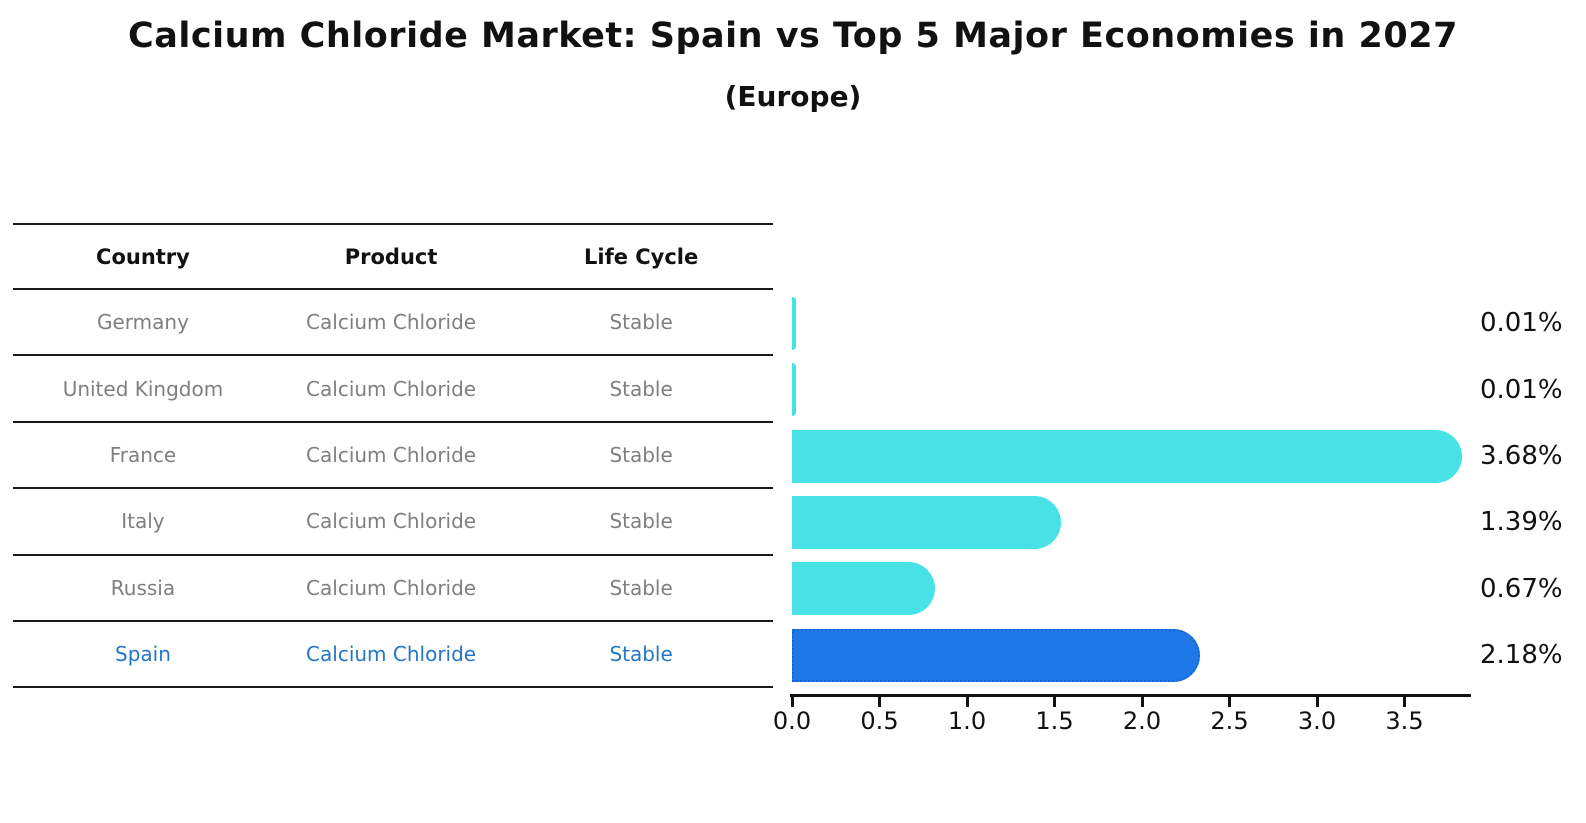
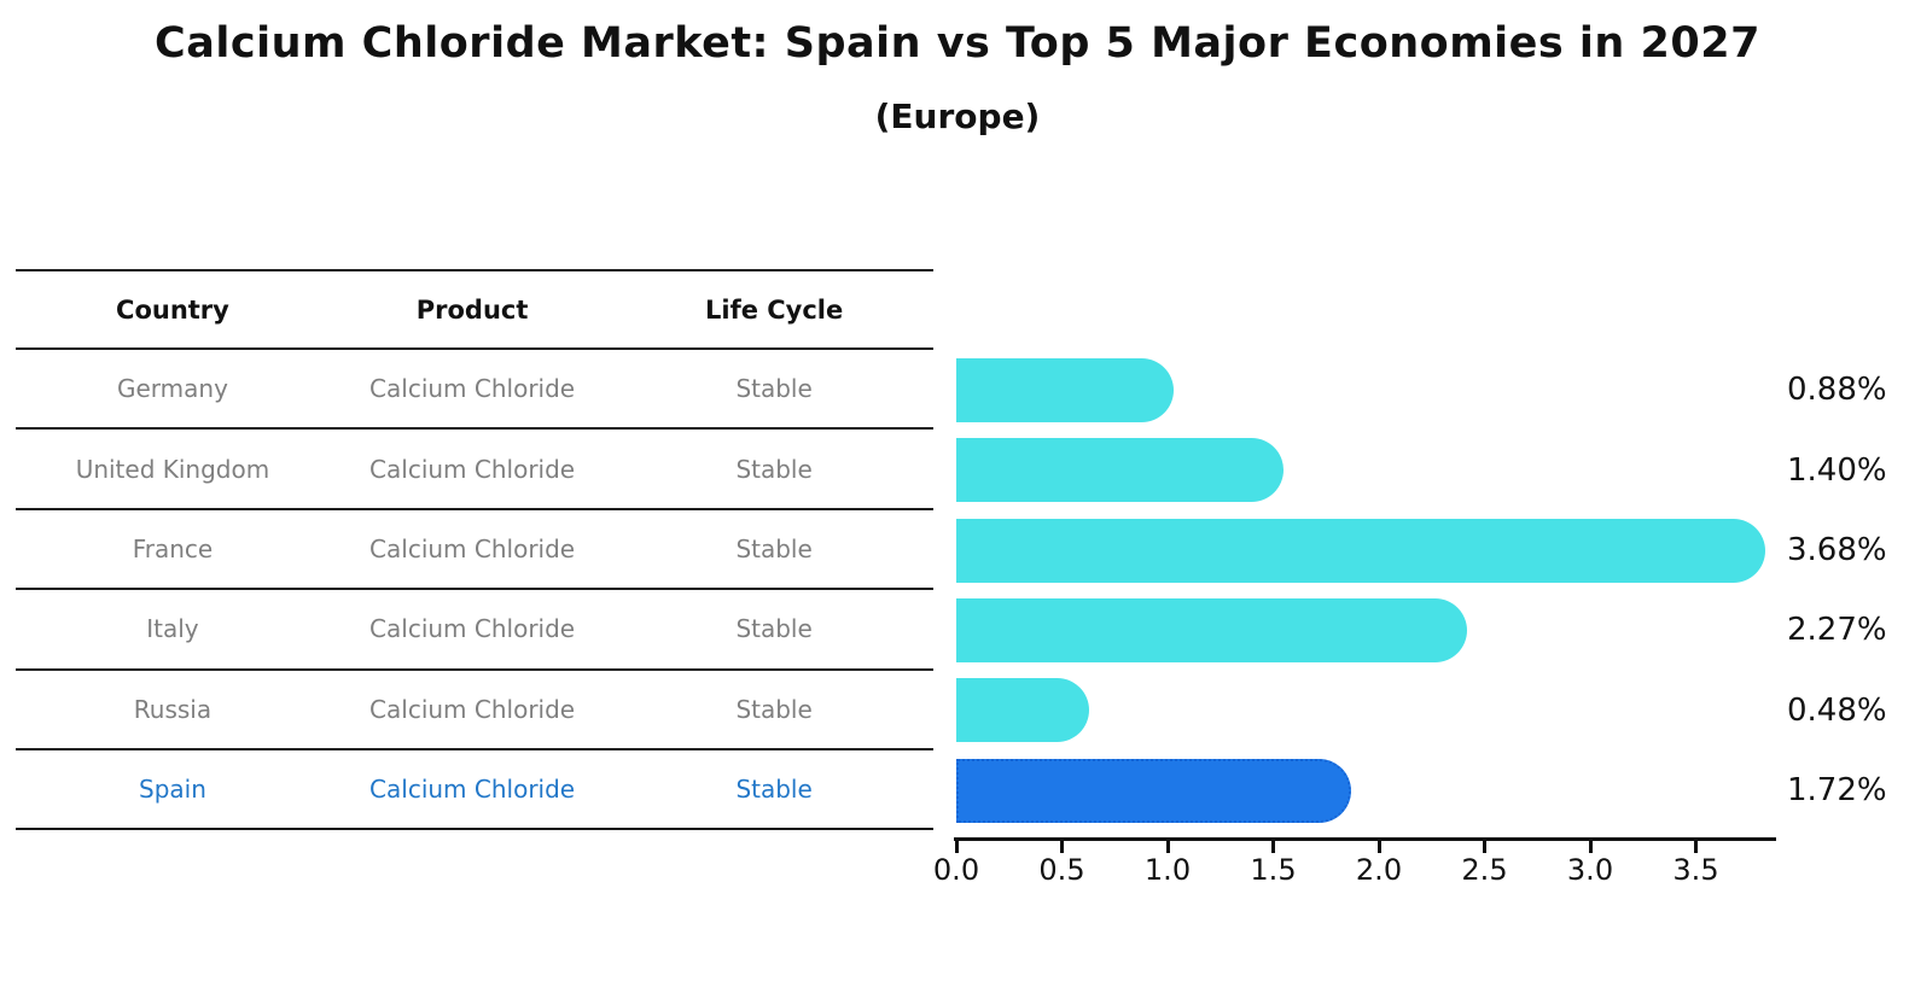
Germany: 0.01% -> 0.88%
United Kingdom: 0.01% -> 1.40%
Italy: 1.39% -> 2.27%
Russia: 0.67% -> 0.48%
Spain: 2.18% -> 1.72%
